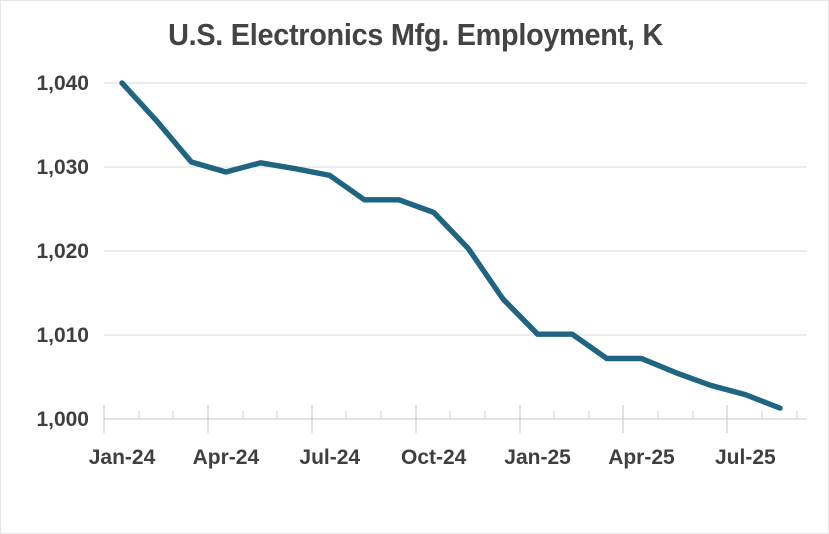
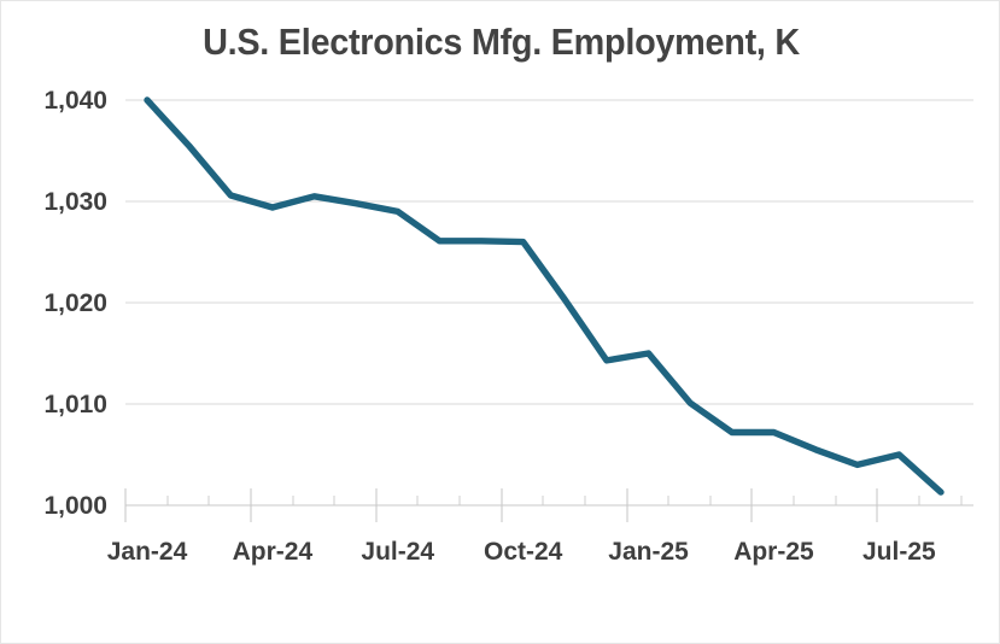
Oct-24: 1025 -> 1026
Jan-25: 1010 -> 1015
Jul-25: 1003 -> 1005
